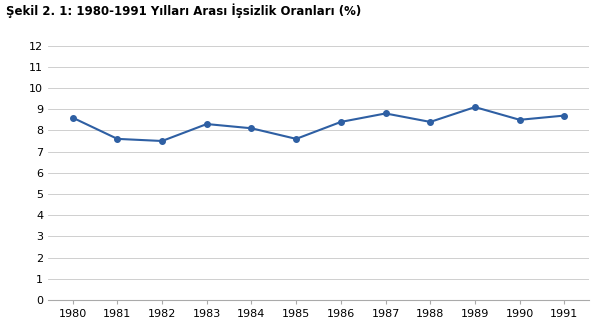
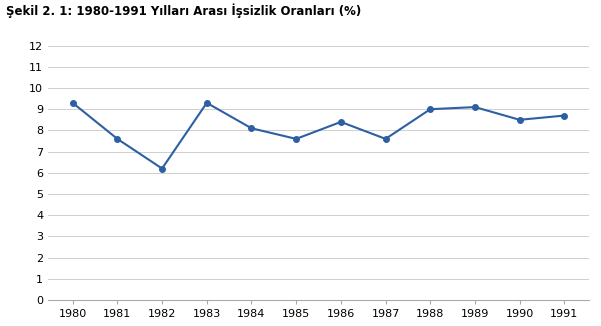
1980: 8.6 -> 9.3
1982: 7.5 -> 6.2
1983: 8.3 -> 9.3
1987: 8.8 -> 7.6
1988: 8.4 -> 9.0
